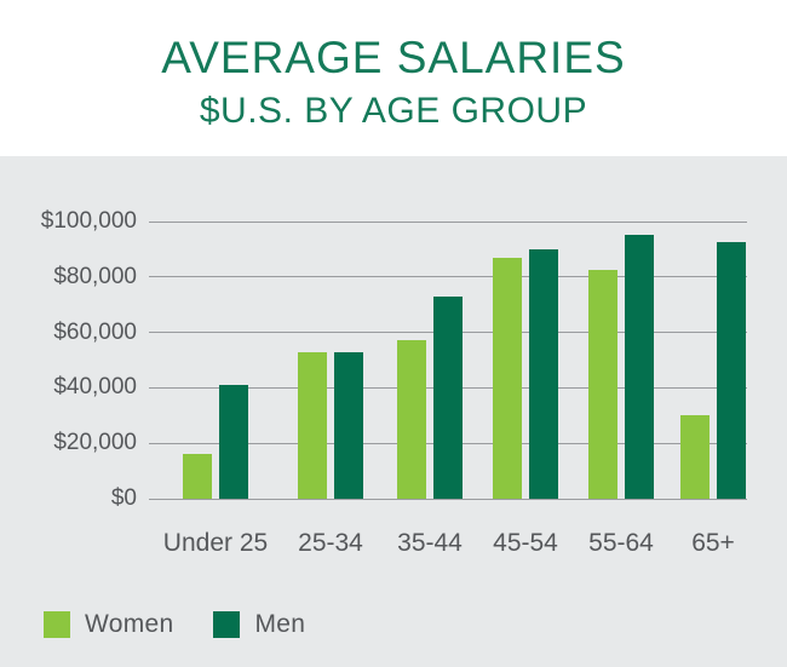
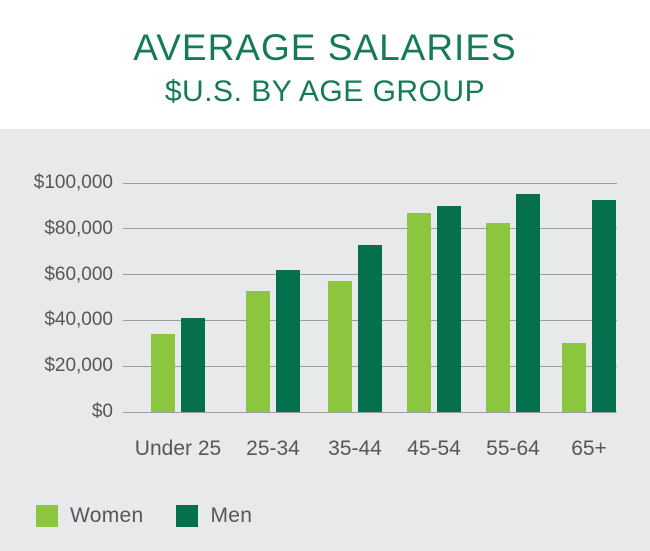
Women/Under 25: $16000 -> $34000
Men/25-34: $53000 -> $62000
